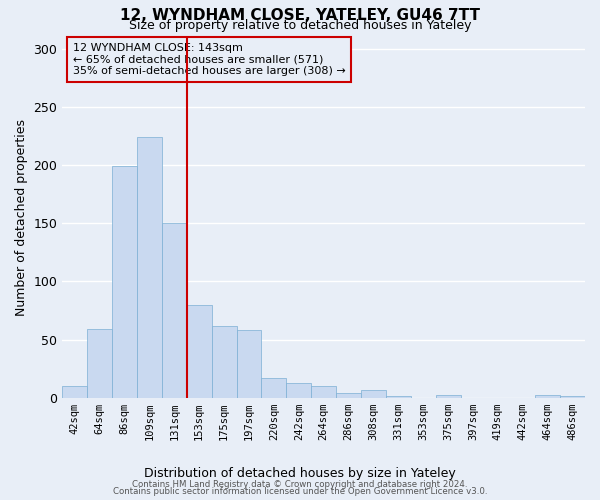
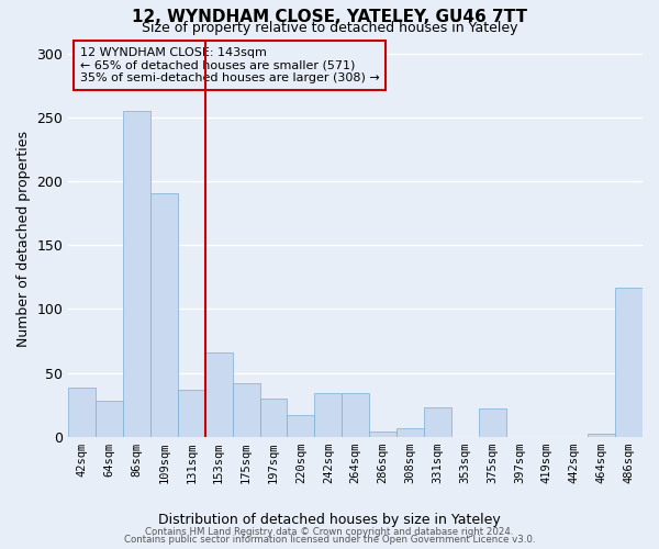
42sqm: 10 -> 38
64sqm: 59 -> 28
86sqm: 199 -> 255
109sqm: 224 -> 191
131sqm: 150 -> 37
153sqm: 80 -> 66
175sqm: 62 -> 42
197sqm: 58 -> 30
242sqm: 13 -> 34
264sqm: 10 -> 34
331sqm: 1 -> 23
375sqm: 2 -> 22
486sqm: 1 -> 117
